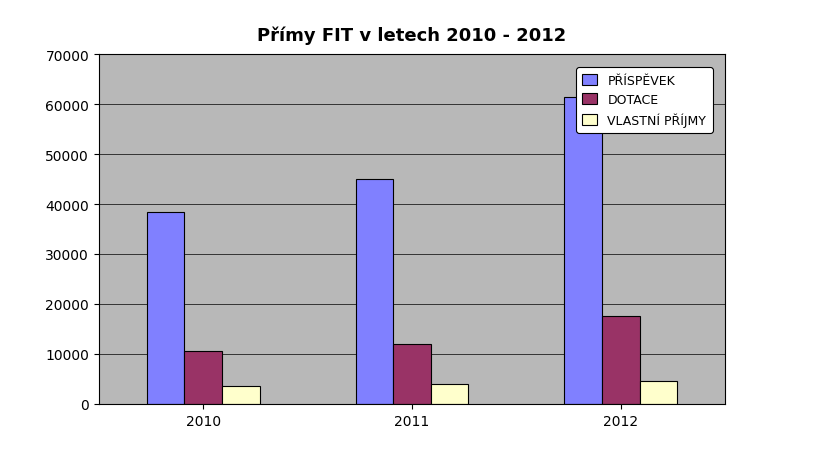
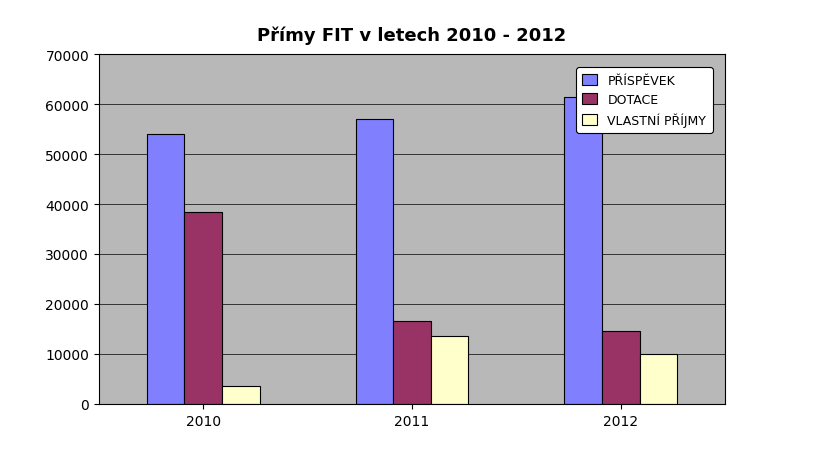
PŘÍSPĚVEK/2010: 38500 -> 54000
DOTACE/2010: 10500 -> 38500
PŘÍSPĚVEK/2011: 45000 -> 57000
DOTACE/2011: 12000 -> 16500
VLASTNÍ PŘÍJMY/2011: 4000 -> 13500
DOTACE/2012: 17500 -> 14500
VLASTNÍ PŘÍJMY/2012: 4500 -> 10000
